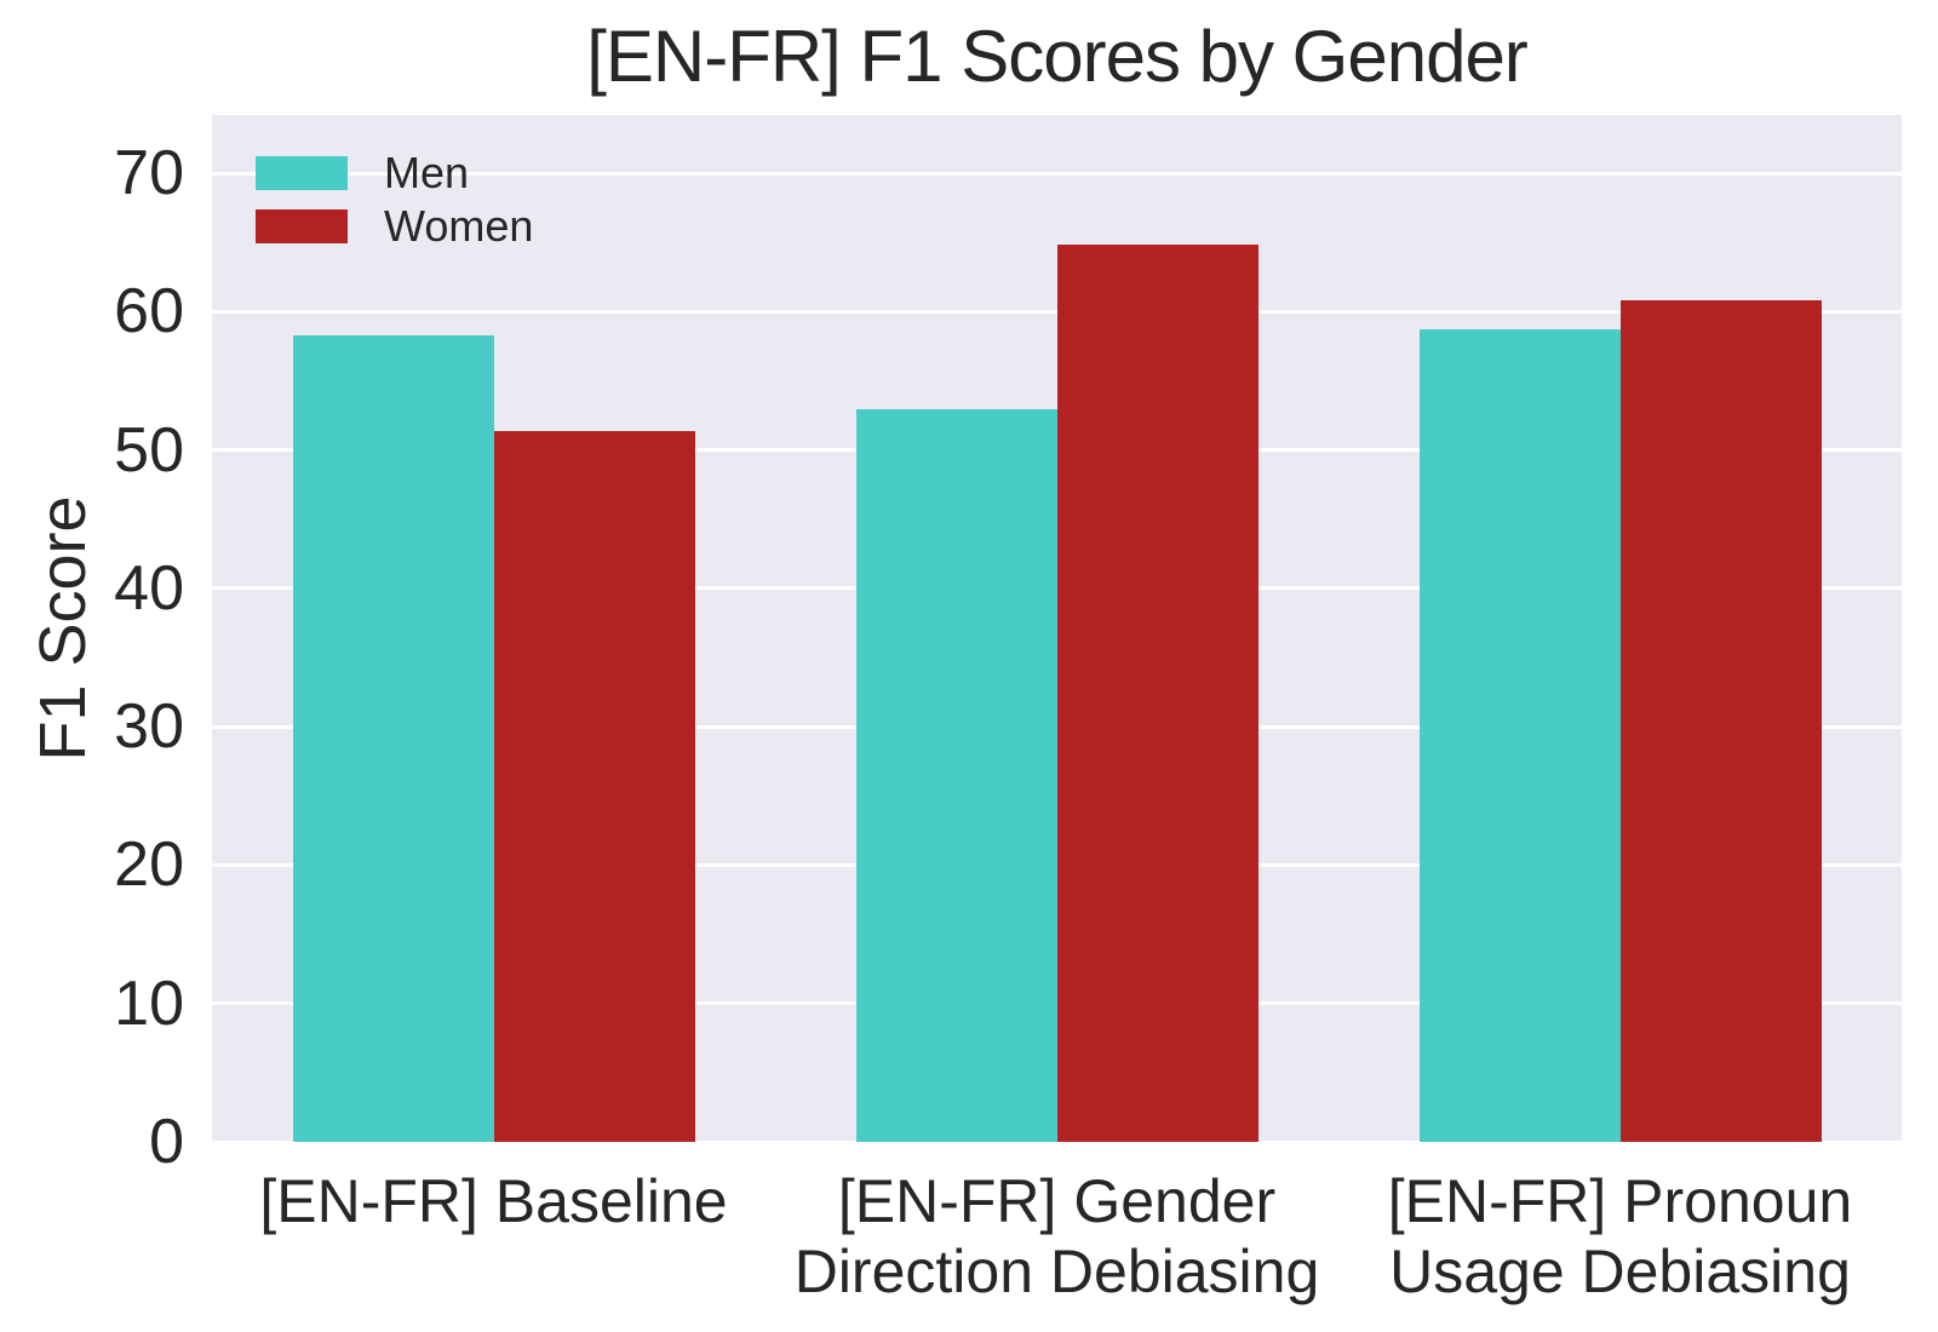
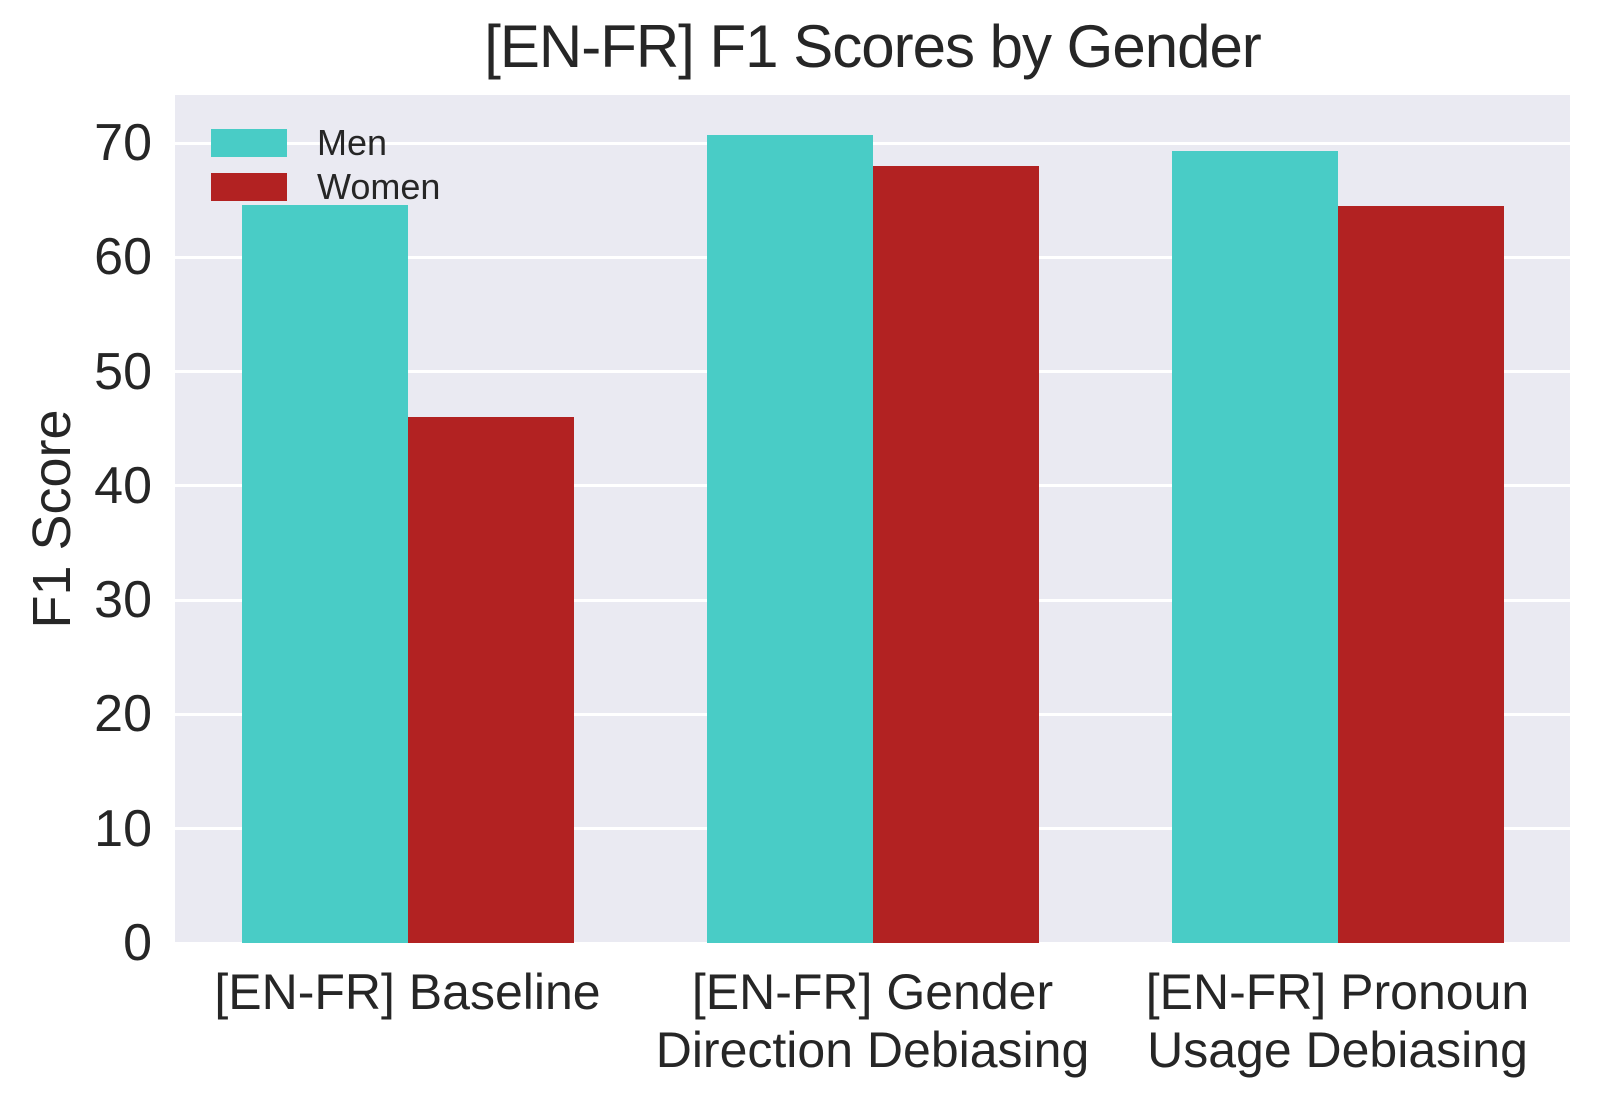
Men/[EN-FR] Baseline: 58.3 -> 64.6
Women/[EN-FR] Baseline: 51.4 -> 46.0
Men/[EN-FR] Gender Direction Debiasing: 52.9 -> 70.7
Women/[EN-FR] Gender Direction Debiasing: 64.8 -> 68.0
Men/[EN-FR] Pronoun Usage Debiasing: 58.7 -> 69.3
Women/[EN-FR] Pronoun Usage Debiasing: 60.8 -> 64.5
